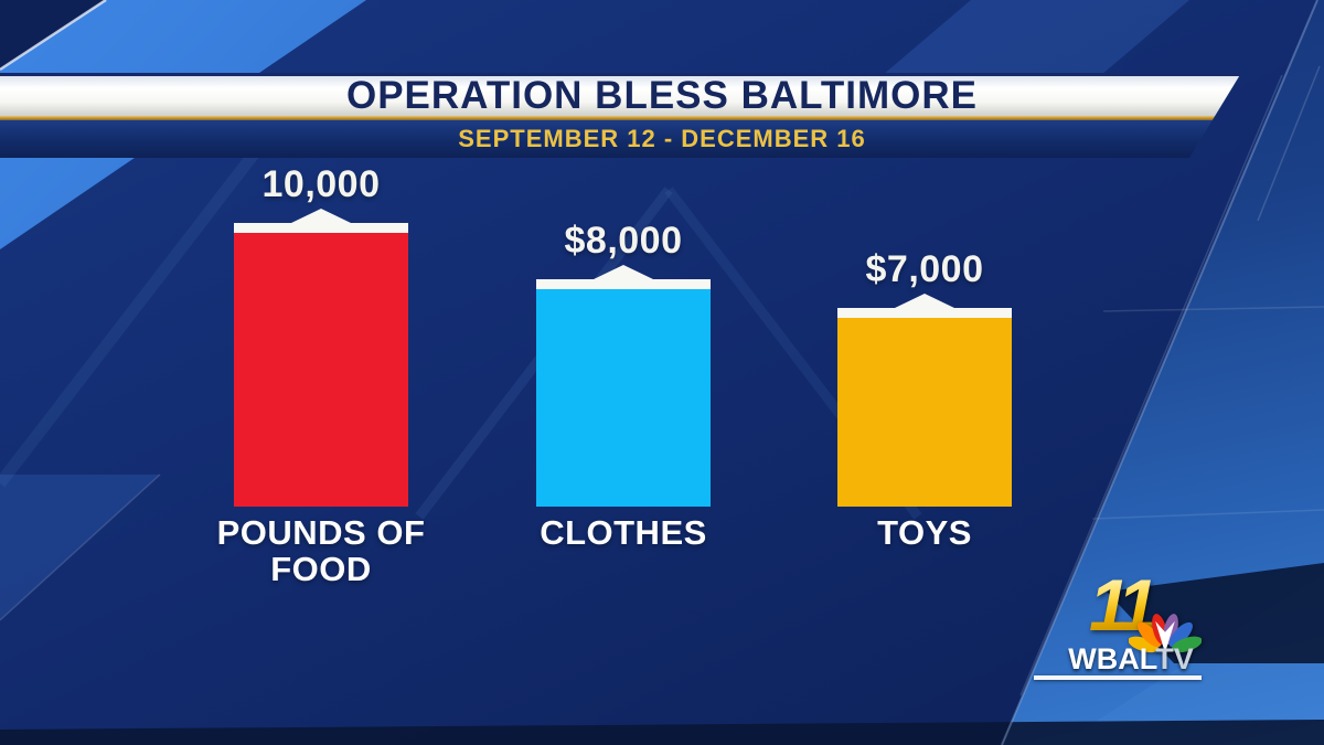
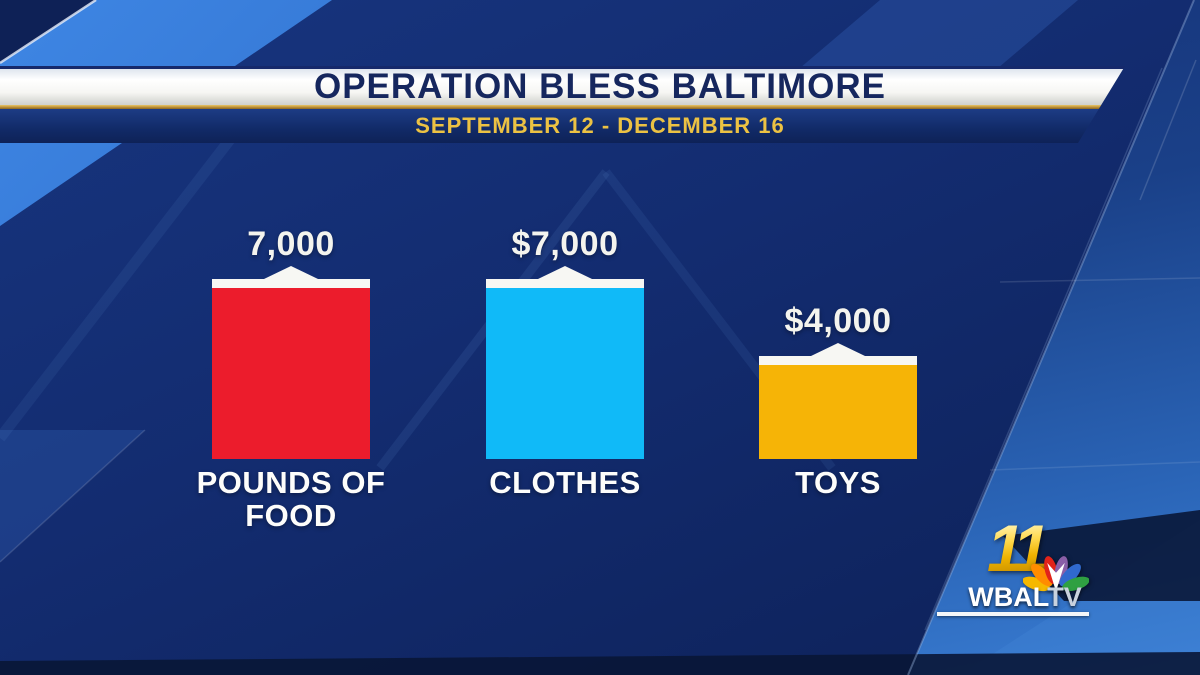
POUNDS OF FOOD: 10,000 -> 7,000
CLOTHES: $8,000 -> $7,000
TOYS: $7,000 -> $4,000
